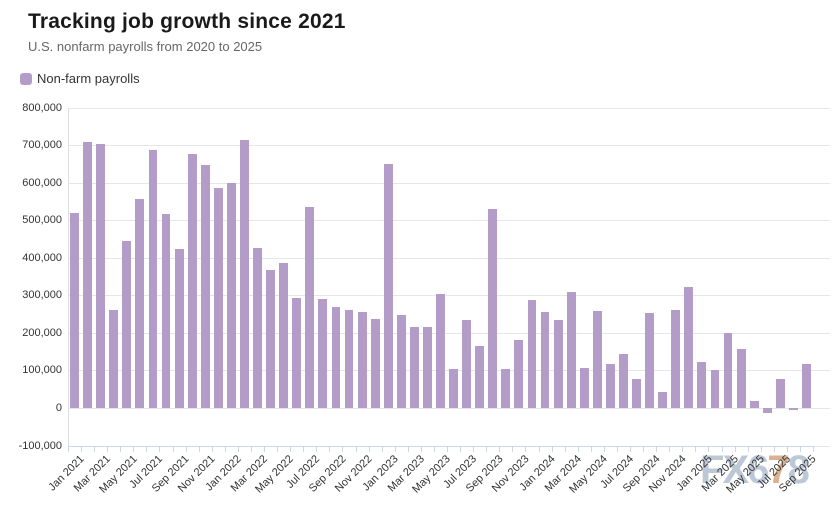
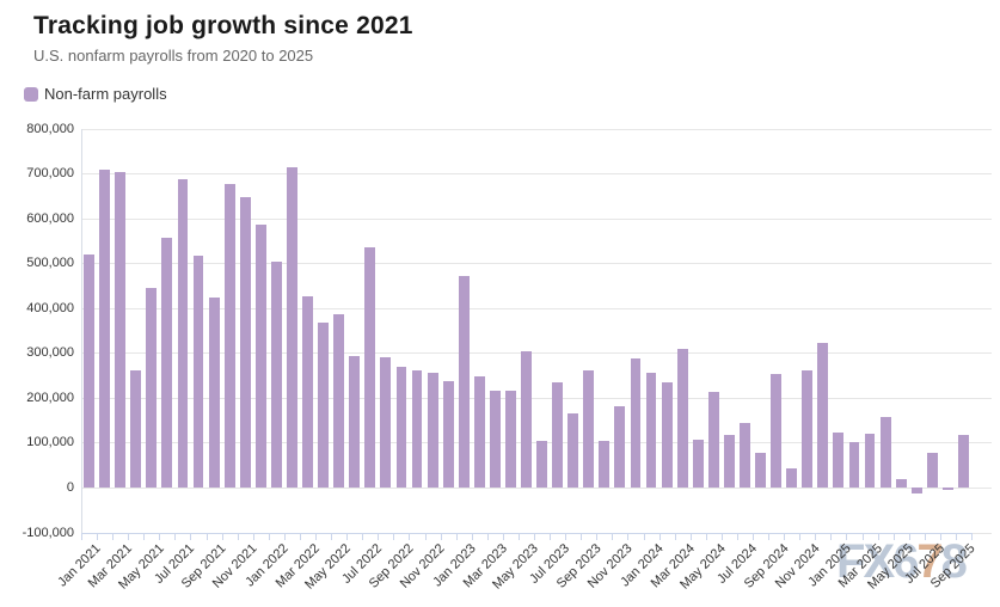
Jan 2022: 600000 -> 500000
Jan 2023: 650000 -> 470000
Sep 2023: 530000 -> 260000
May 2024: 260000 -> 220000
Mar 2025: 200000 -> 120000
